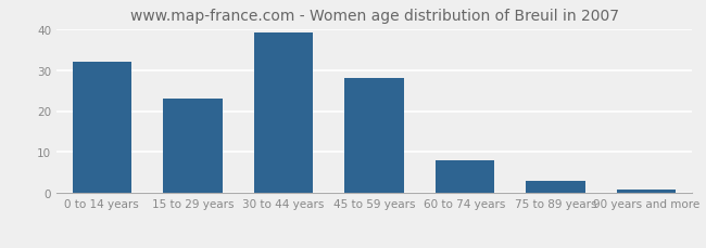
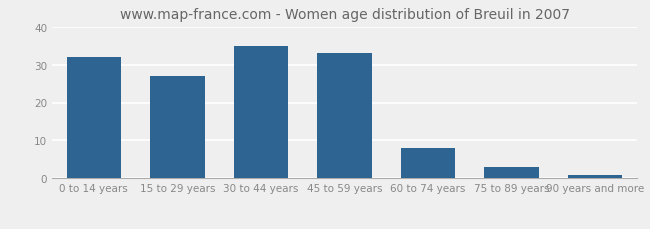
15 to 29 years: 23 -> 27
30 to 44 years: 39 -> 35
45 to 59 years: 28 -> 33
